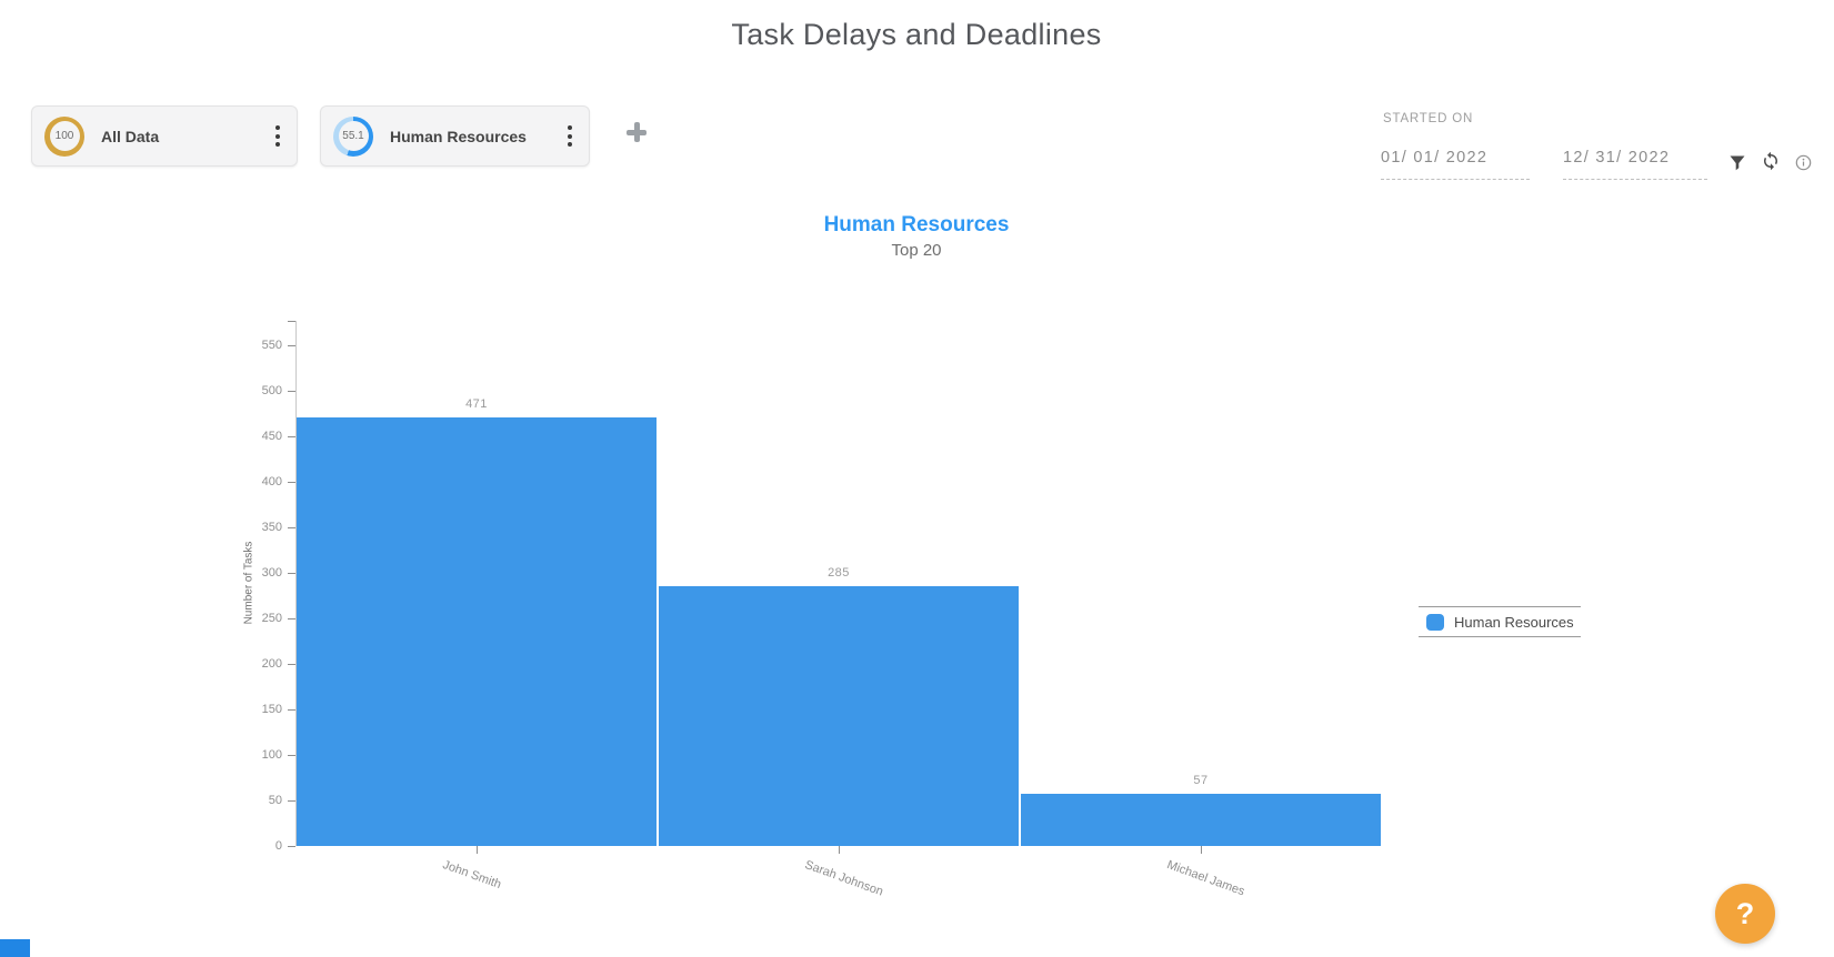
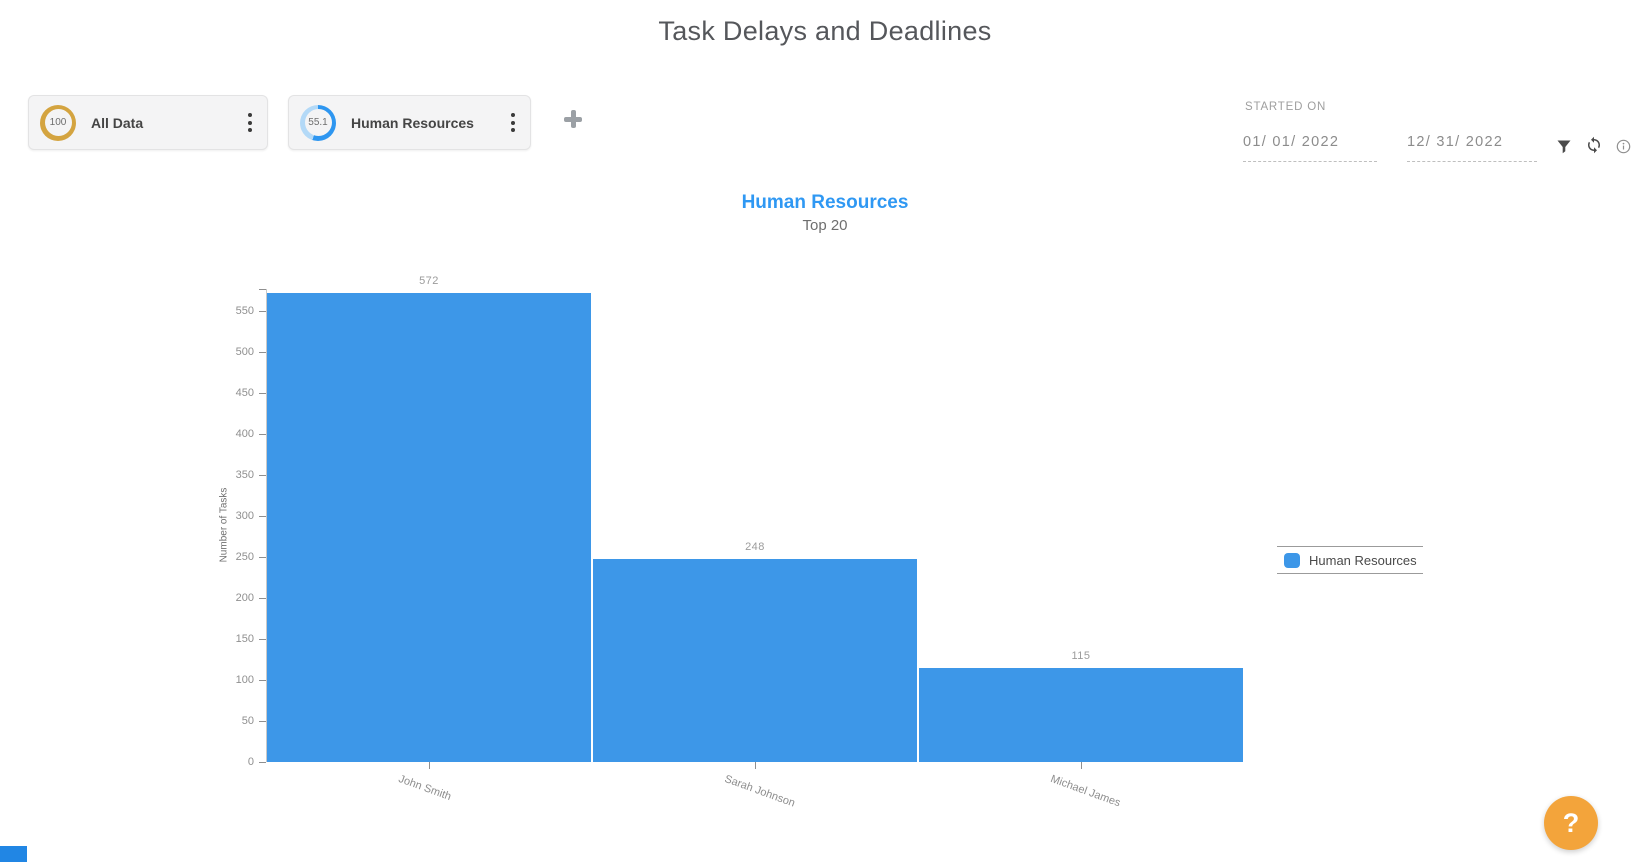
John Smith: 471 -> 572
Sarah Johnson: 285 -> 248
Michael James: 57 -> 115
